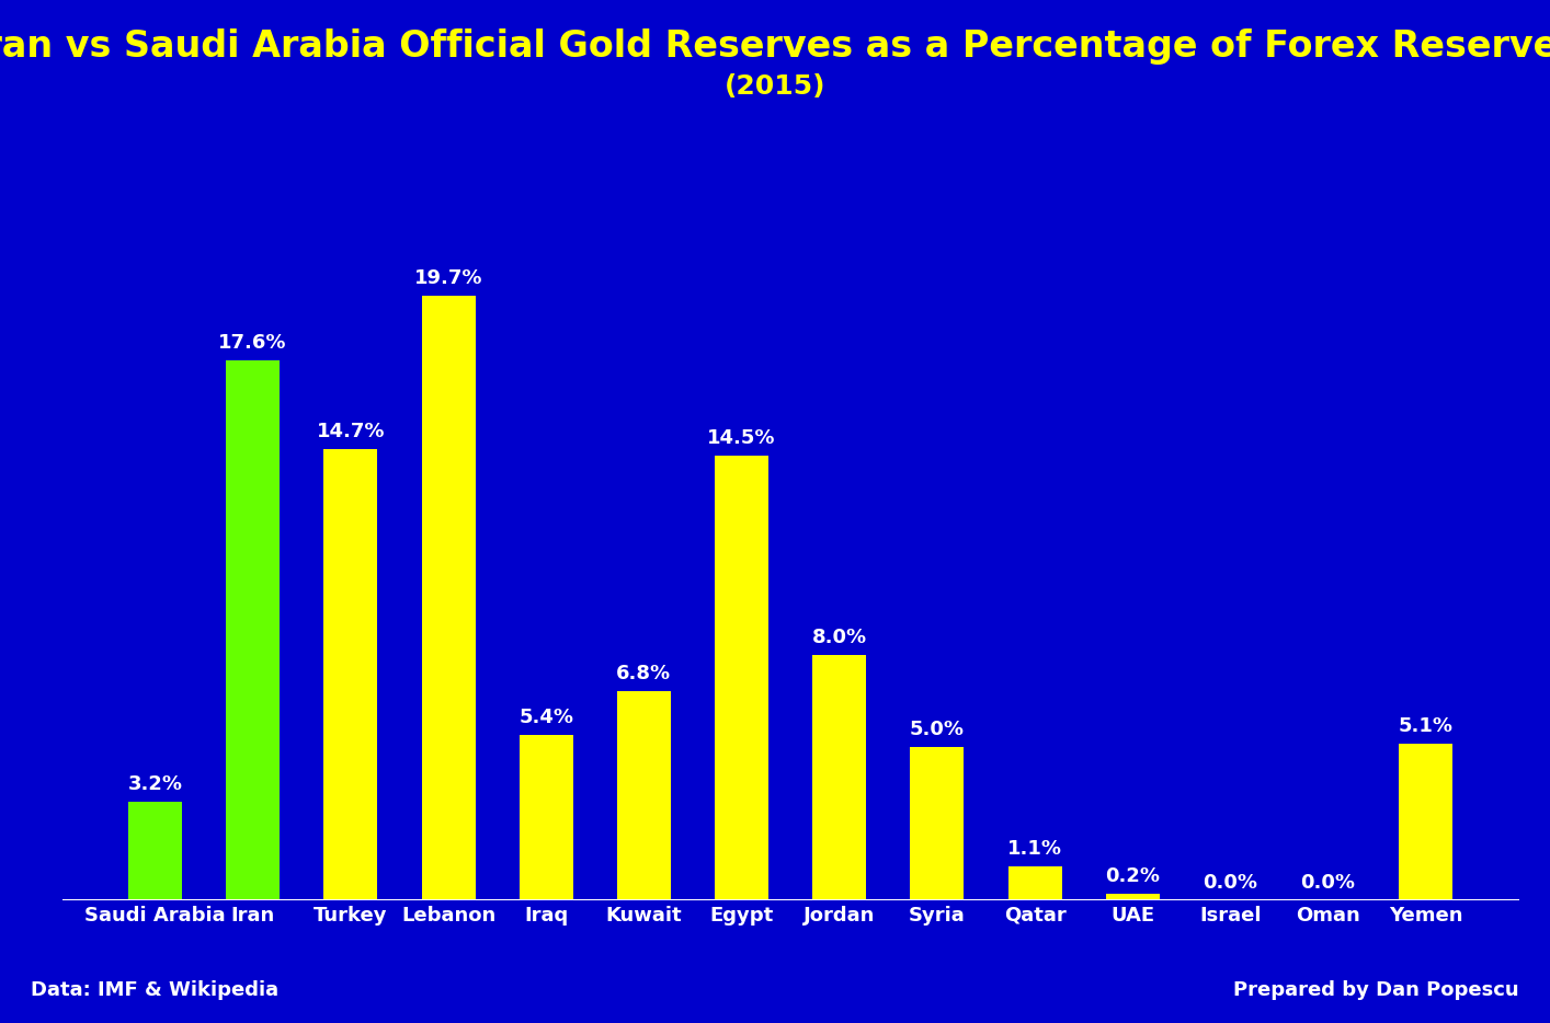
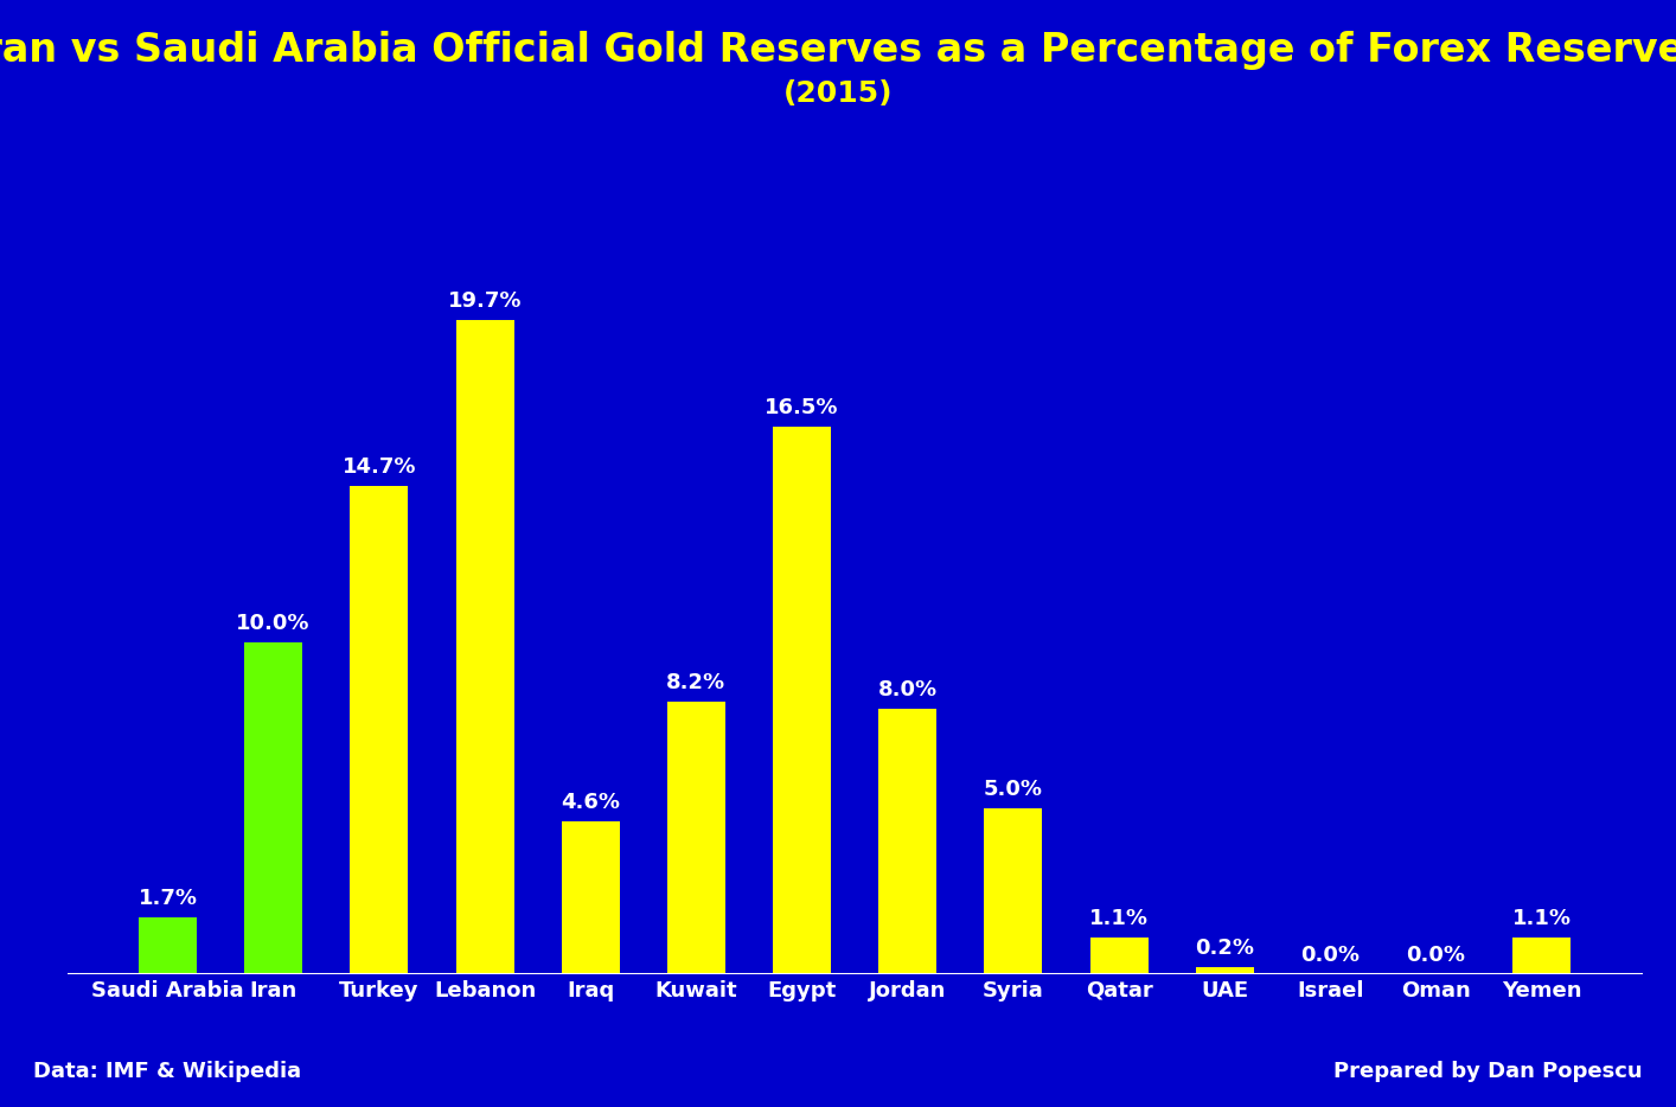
Saudi Arabia: 3.2% -> 1.7%
Iran: 17.6% -> 10.0%
Iraq: 5.4% -> 4.6%
Kuwait: 6.8% -> 8.2%
Egypt: 14.5% -> 16.5%
Yemen: 5.1% -> 1.1%
